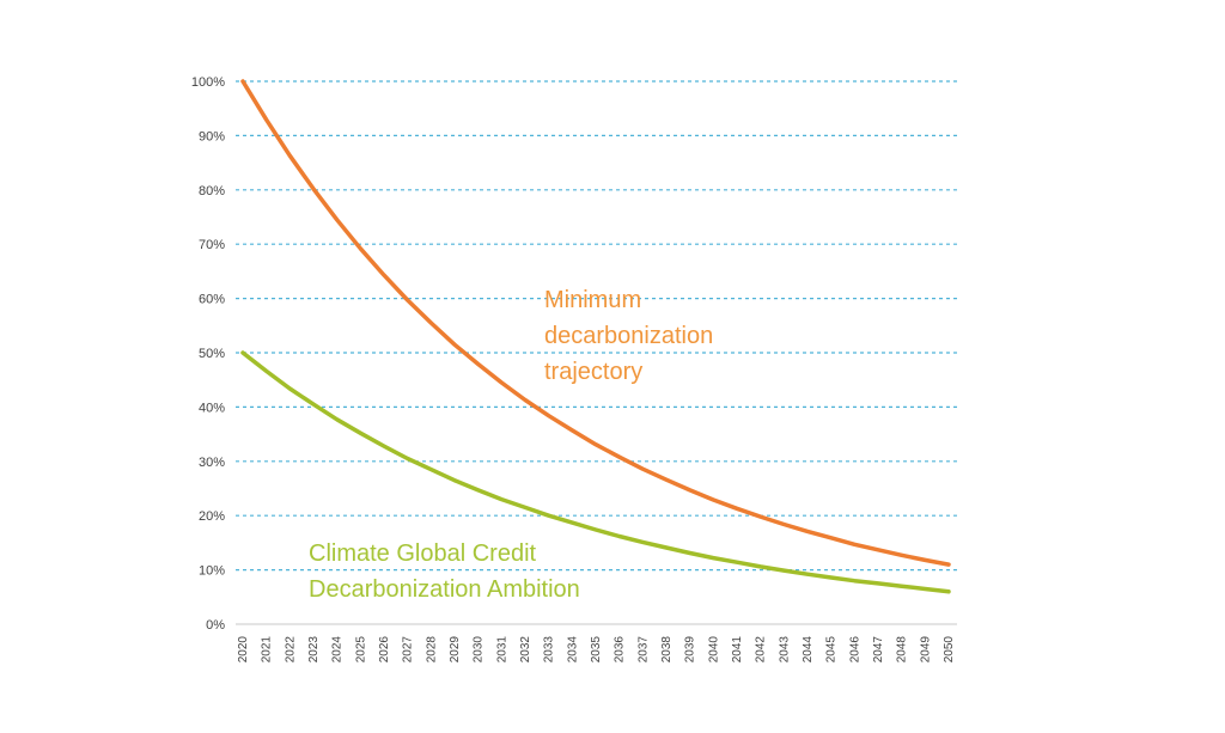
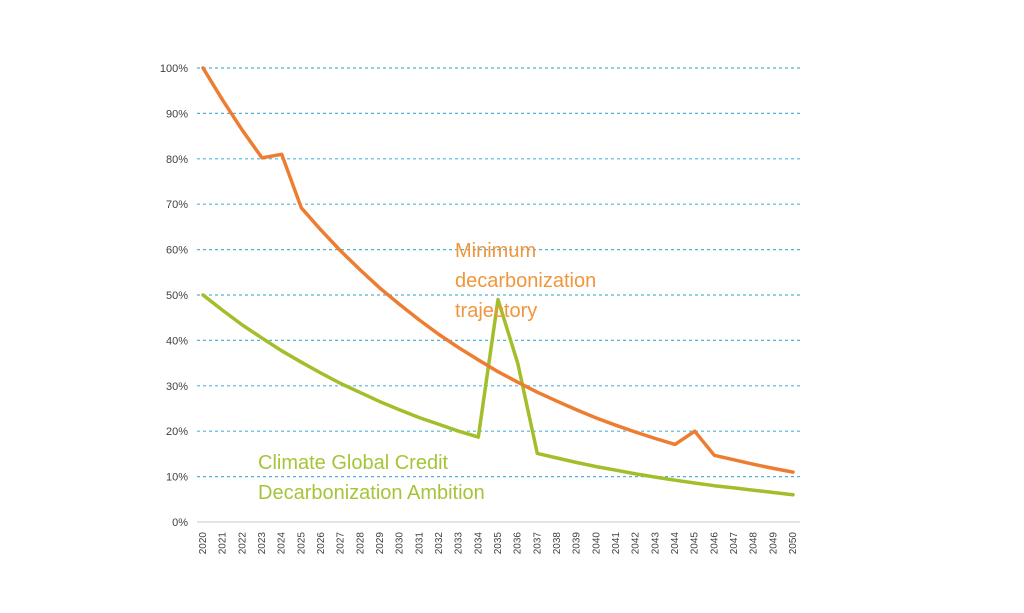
Minimum decarbonization trajectory/2024: 74% -> 81%
Climate Global Credit Decarbonization Ambition/2035: 17% -> 49%
Climate Global Credit Decarbonization Ambition/2036: 16% -> 35%
Minimum decarbonization trajectory/2045: 16% -> 20%
